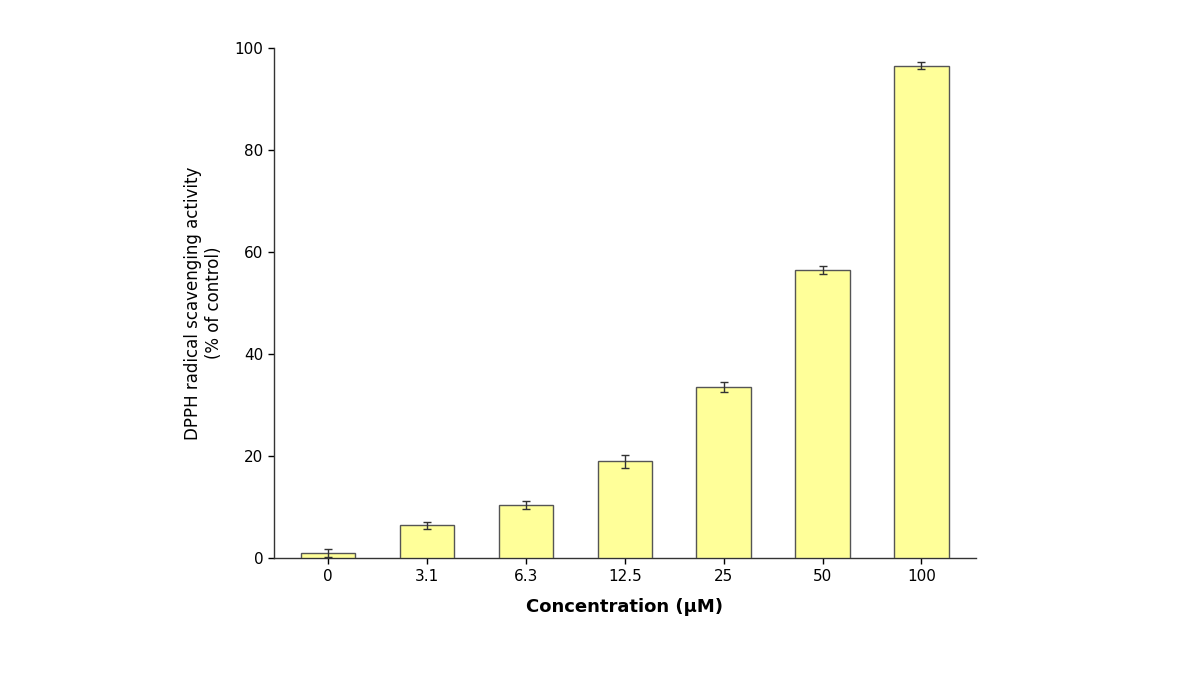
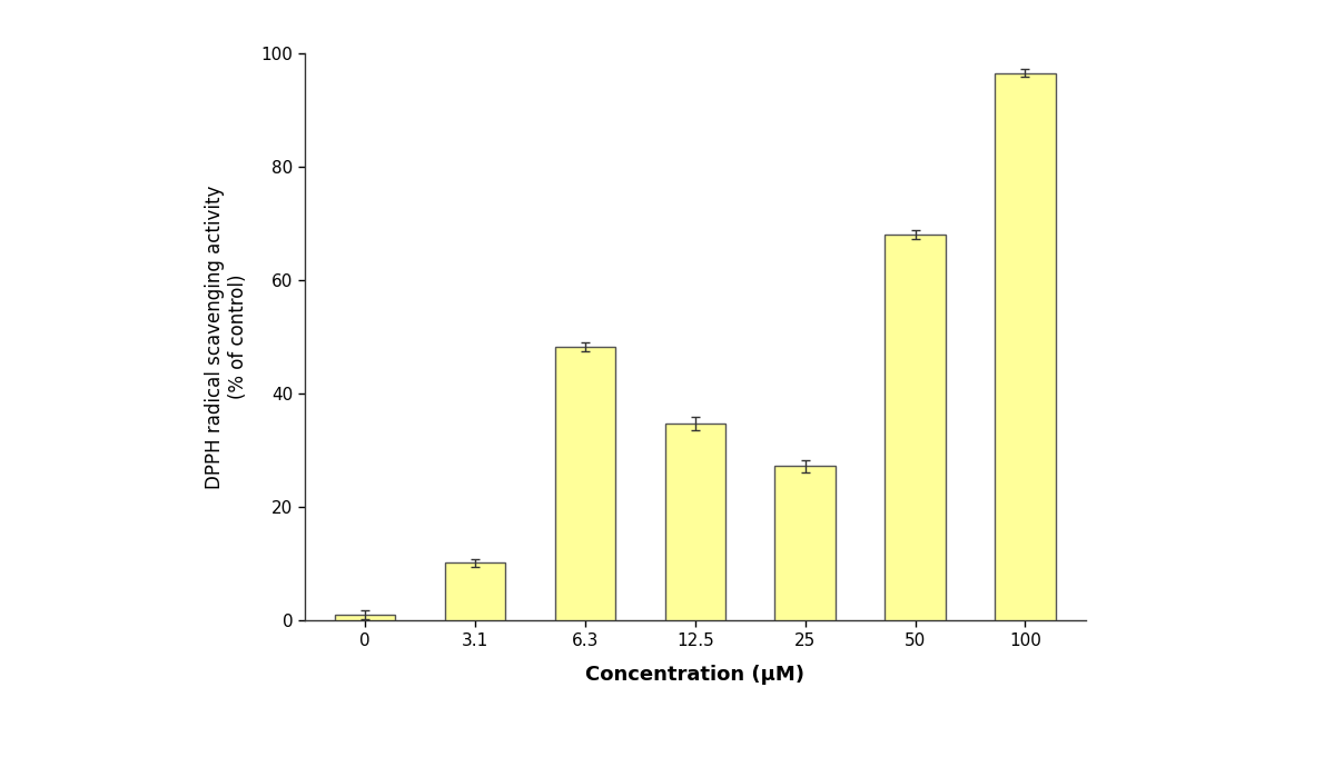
3.1: 6.5 -> 10.2
6.3: 10.5 -> 48.2
12.5: 19.0 -> 34.8
25: 33.5 -> 27.2
50: 56.5 -> 68.0
